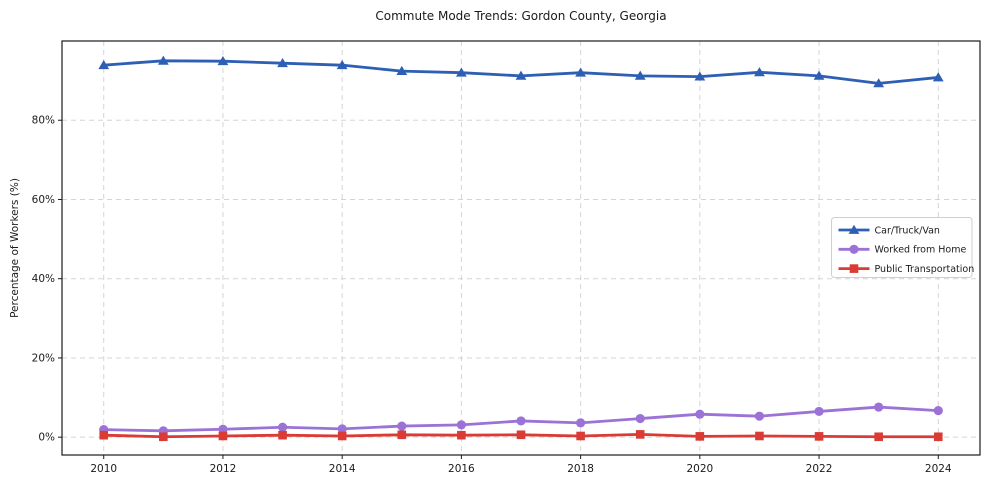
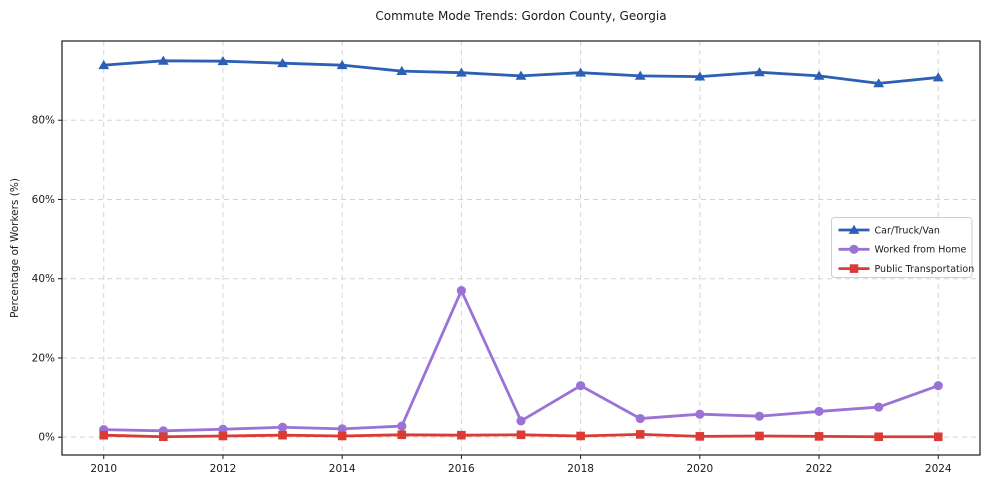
Worked from Home/2016: 3% -> 37%
Worked from Home/2018: 4% -> 13%
Worked from Home/2024: 7% -> 13%
